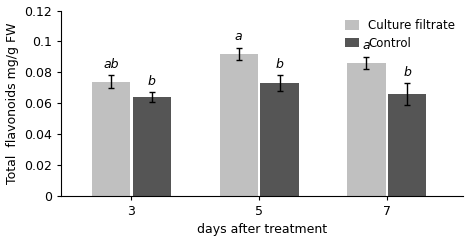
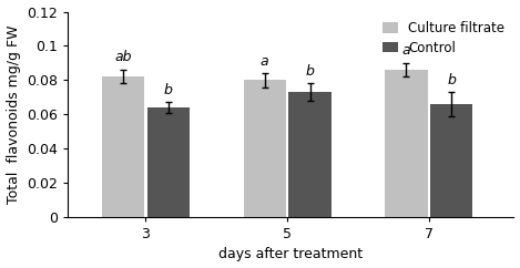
Culture filtrate/3: 0.074 -> 0.082
Culture filtrate/5: 0.092 -> 0.080
